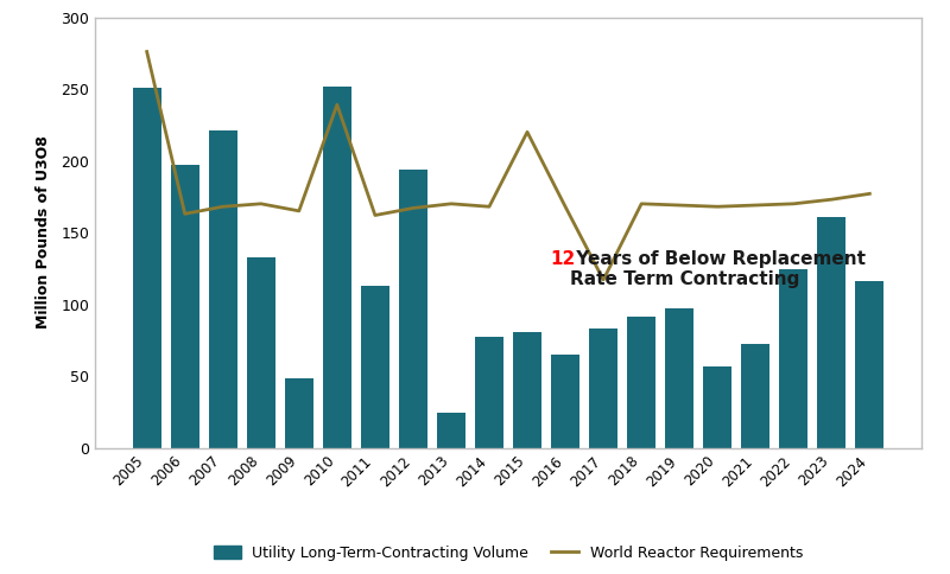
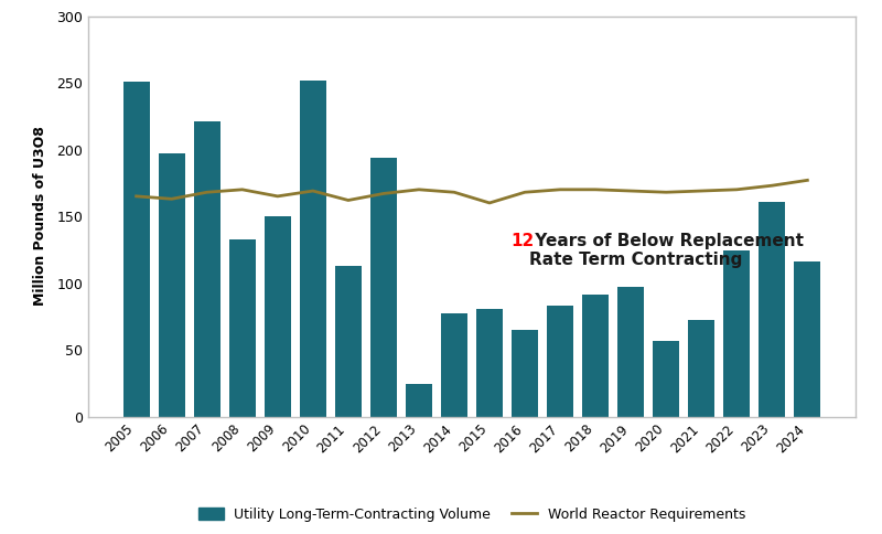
World Reactor Requirements/2005: 276 -> 165
Utility Long-Term-Contracting Volume/2009: 48 -> 150
World Reactor Requirements/2010: 239 -> 169
World Reactor Requirements/2015: 220 -> 160
World Reactor Requirements/2017: 117 -> 170
